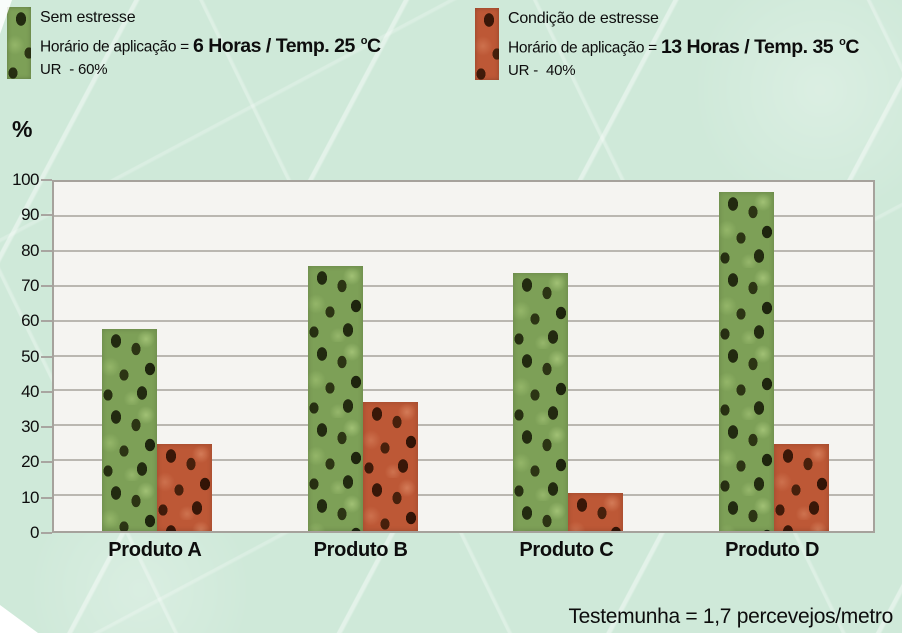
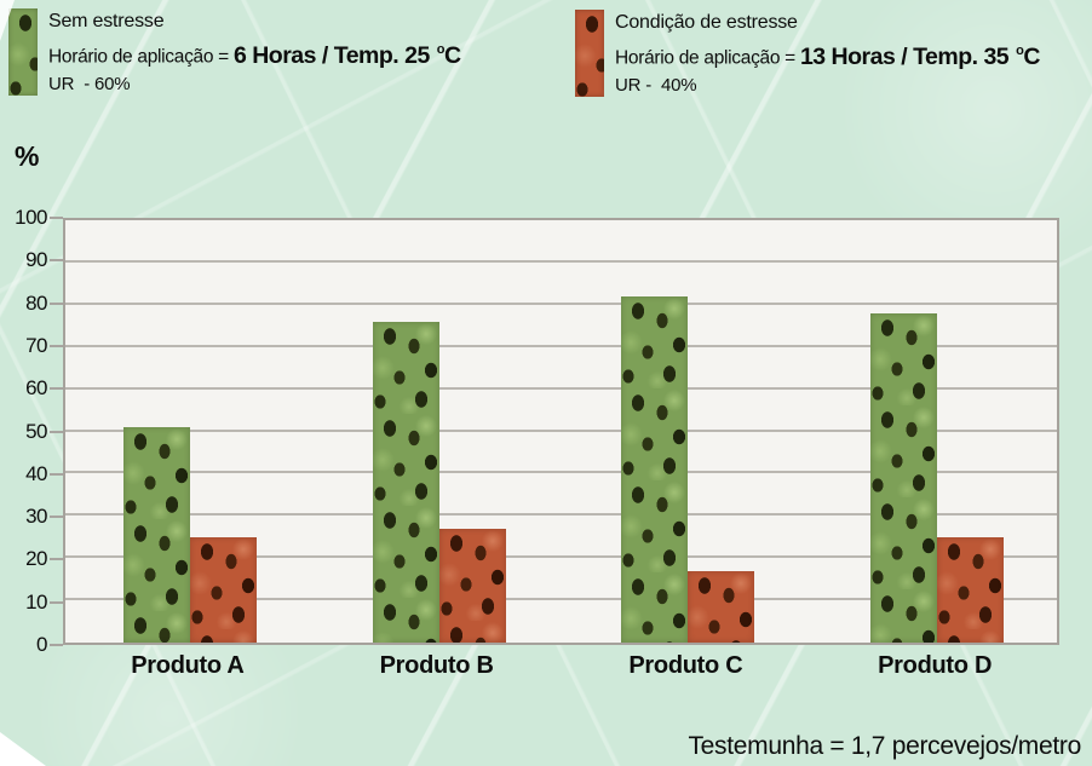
Sem estresse/Produto A: 58 -> 51
Condição de estresse/Produto B: 37 -> 27
Sem estresse/Produto C: 74 -> 82
Condição de estresse/Produto C: 11 -> 17
Sem estresse/Produto D: 97 -> 78
